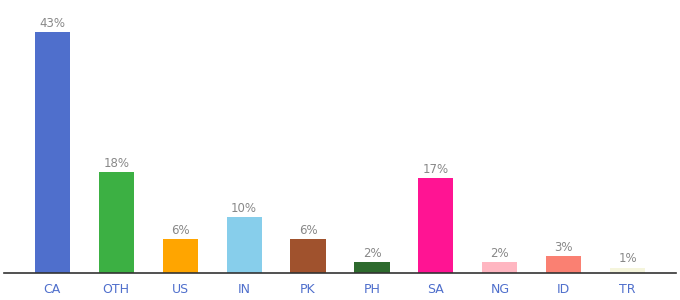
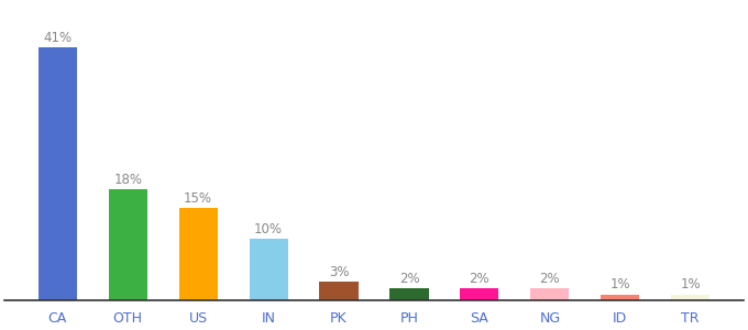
CA: 43% -> 41%
US: 6% -> 15%
PK: 6% -> 3%
SA: 17% -> 2%
ID: 3% -> 1%
